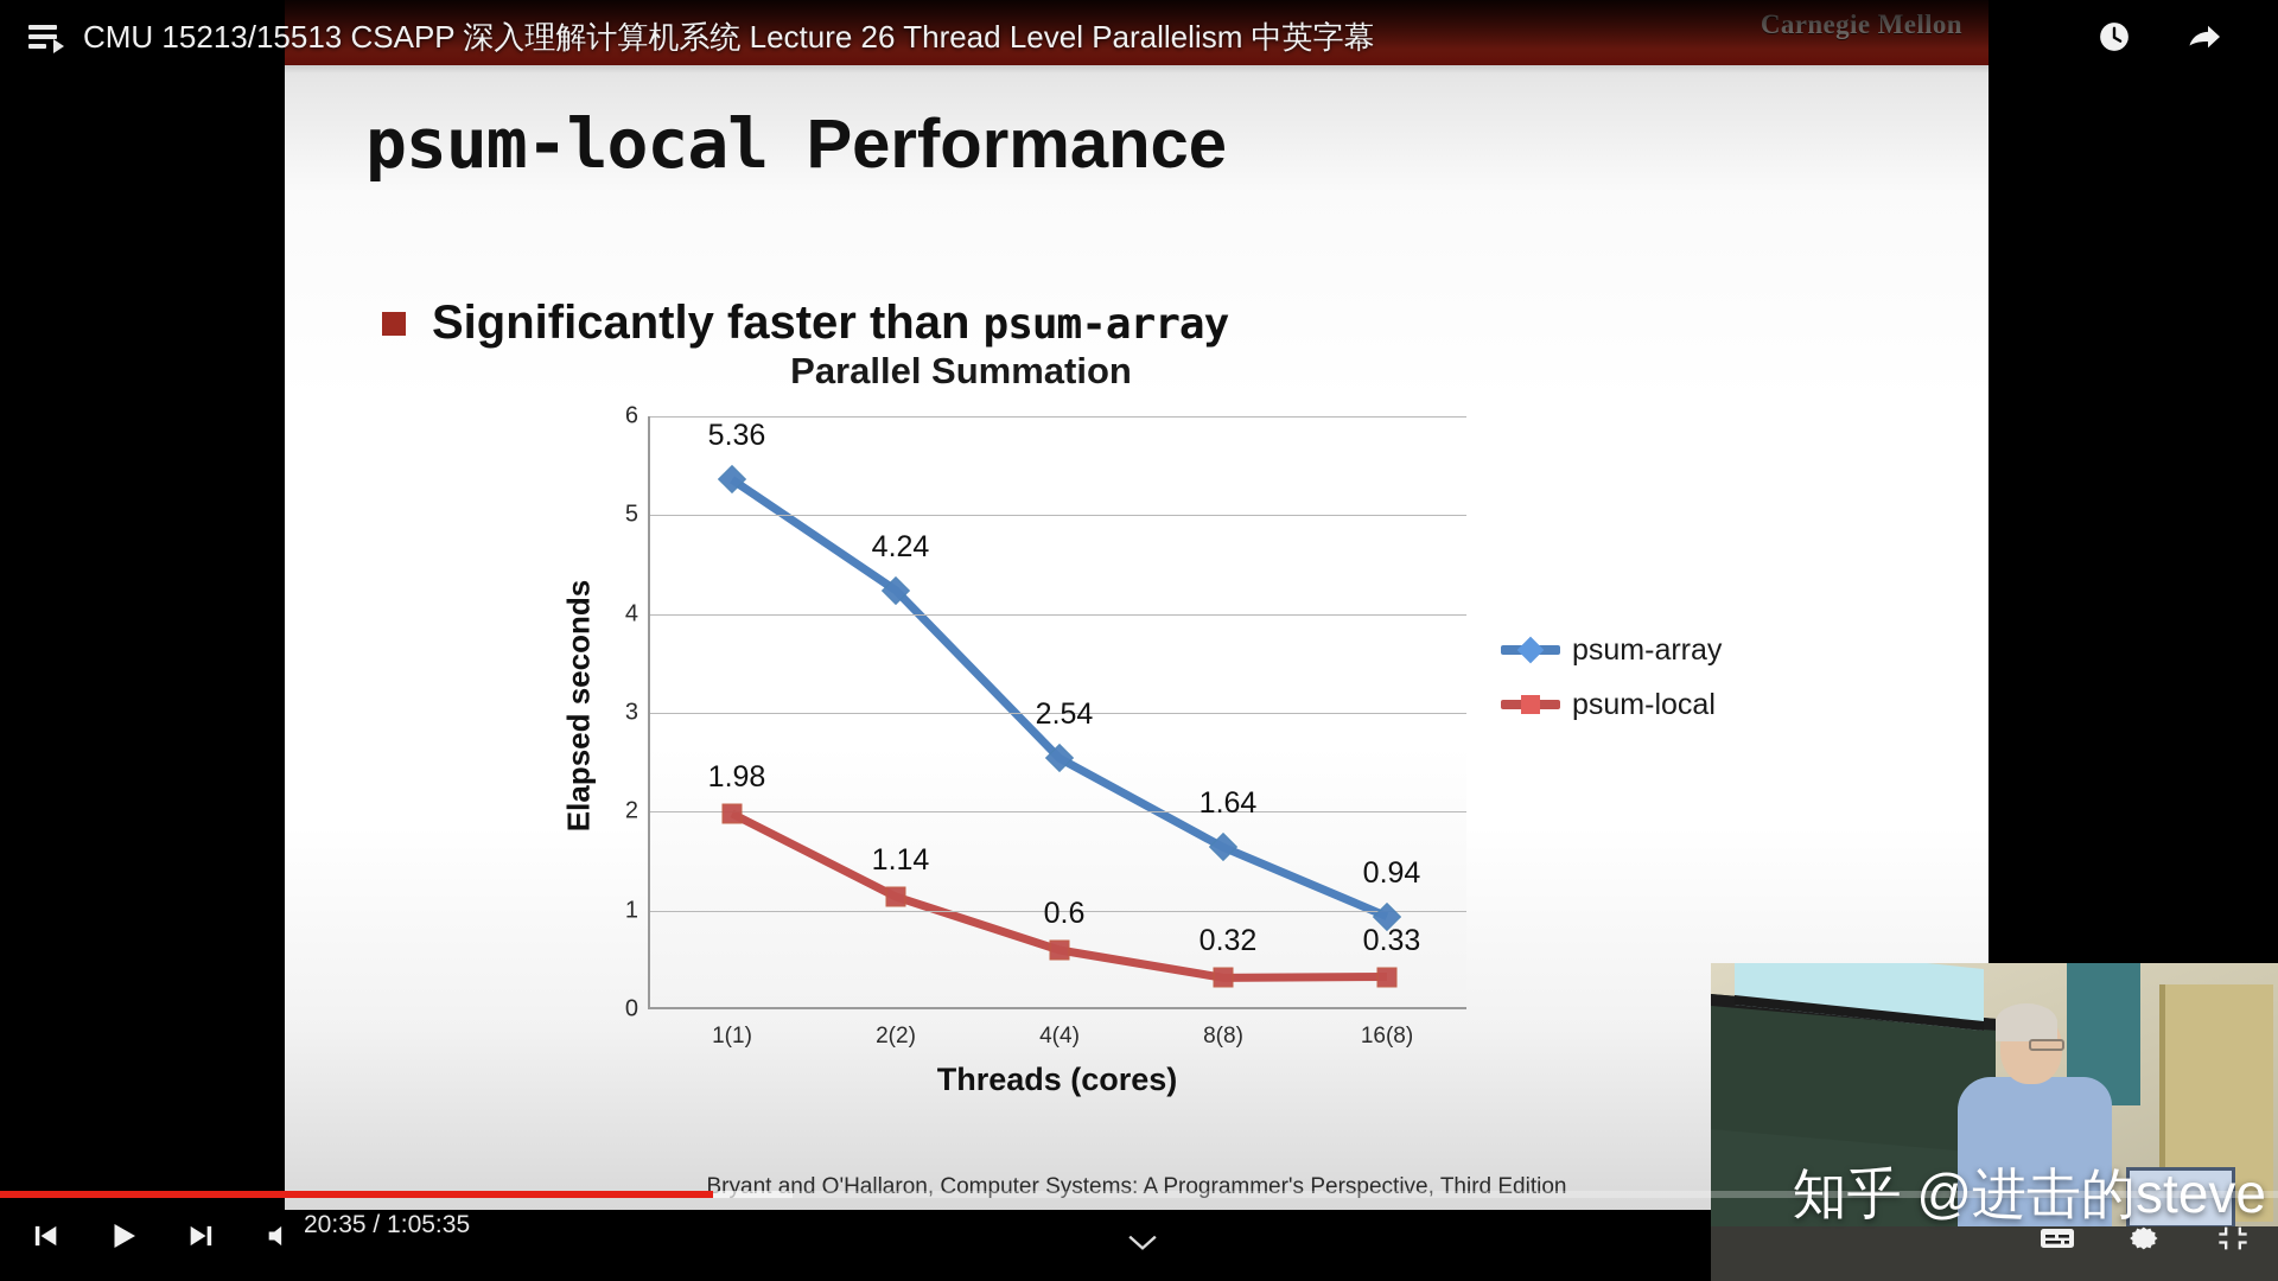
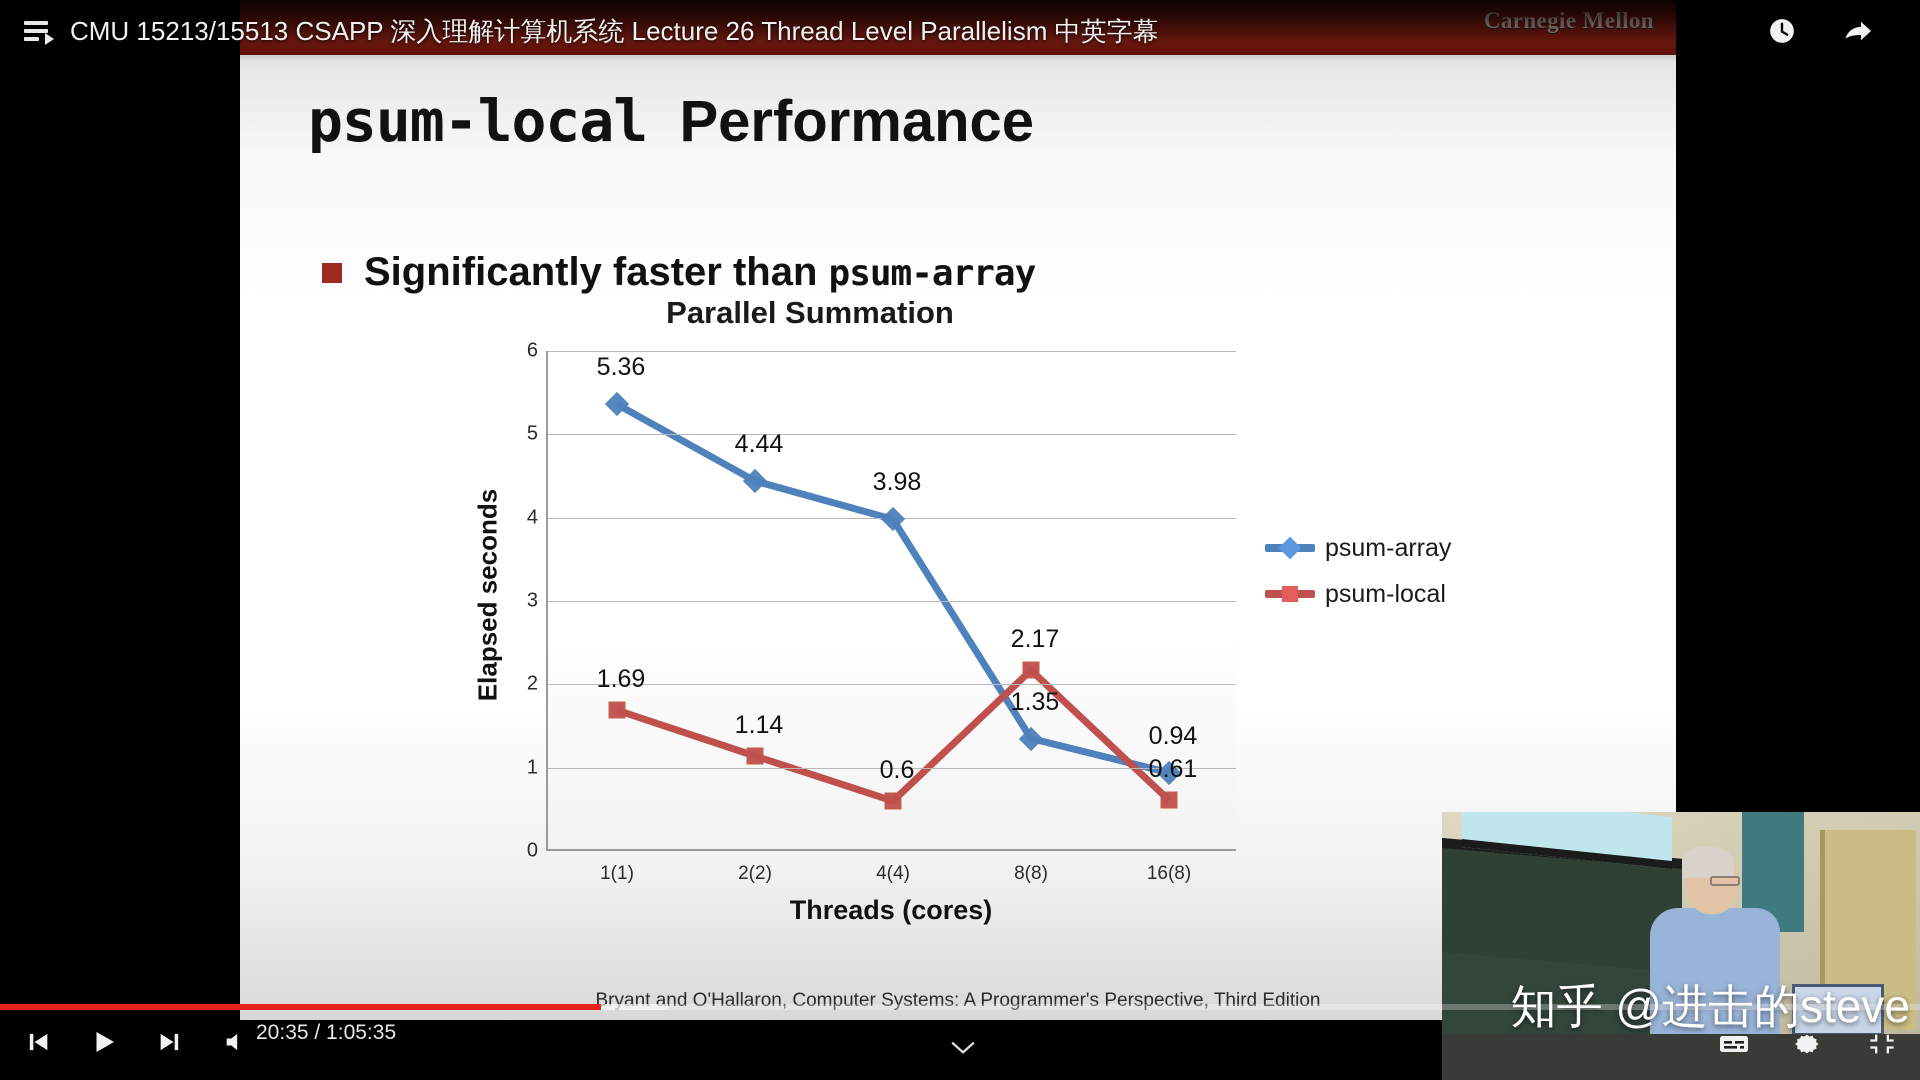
psum-local/1(1): 1.98 -> 1.69
psum-array/2(2): 4.24 -> 4.44
psum-array/4(4): 2.54 -> 3.98
psum-array/8(8): 1.64 -> 1.35
psum-local/8(8): 0.32 -> 2.17
psum-local/16(8): 0.33 -> 0.61
